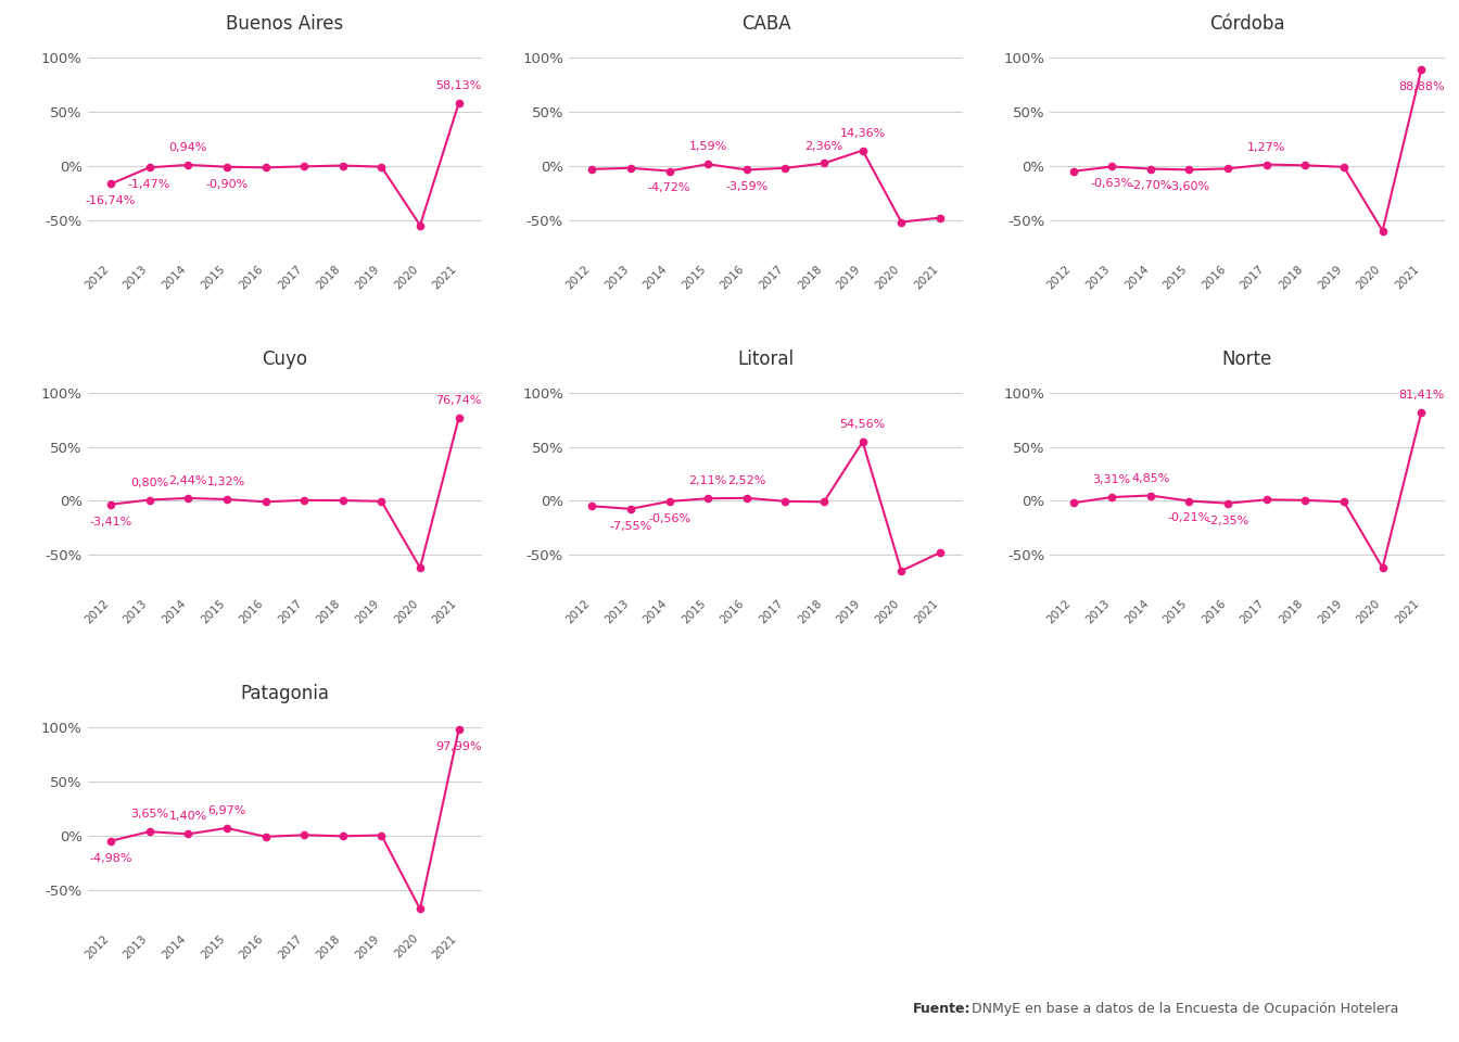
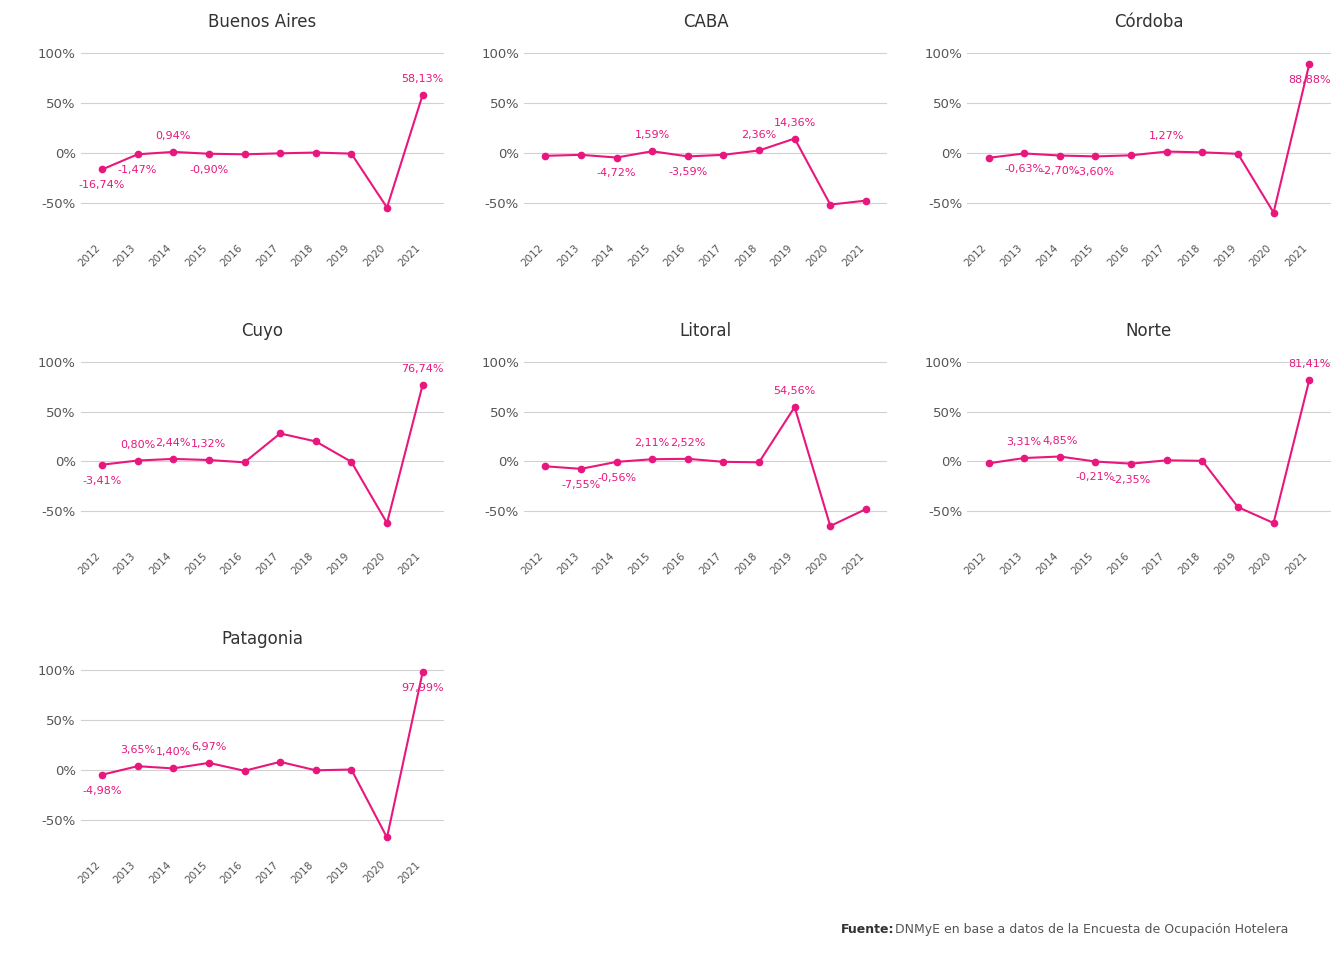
Cuyo/2017: 0% -> 28%
Cuyo/2018: 0% -> 20%
Norte/2019: -1% -> -46%
Patagonia/2017: 0% -> 8%
